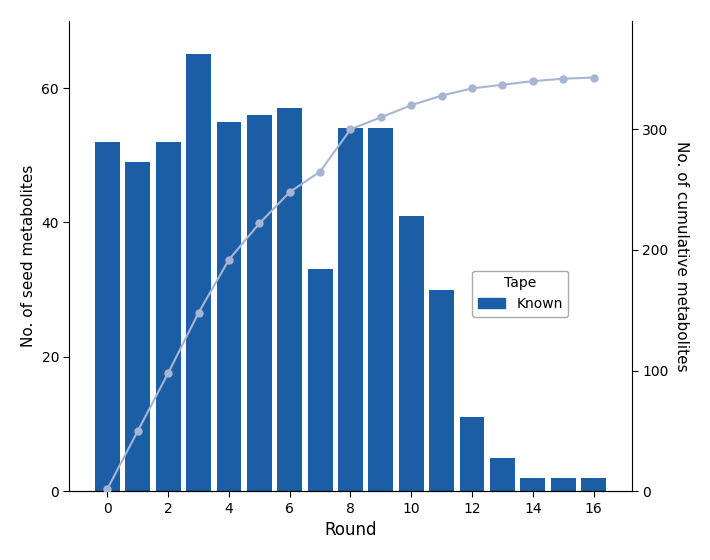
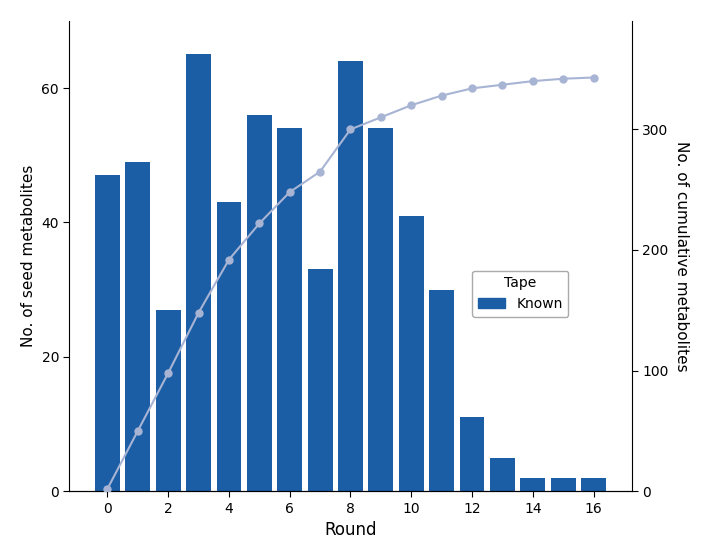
Known/0: 52 -> 47
Known/2: 52 -> 27
Known/4: 55 -> 43
Known/6: 57 -> 54
Known/8: 54 -> 64
